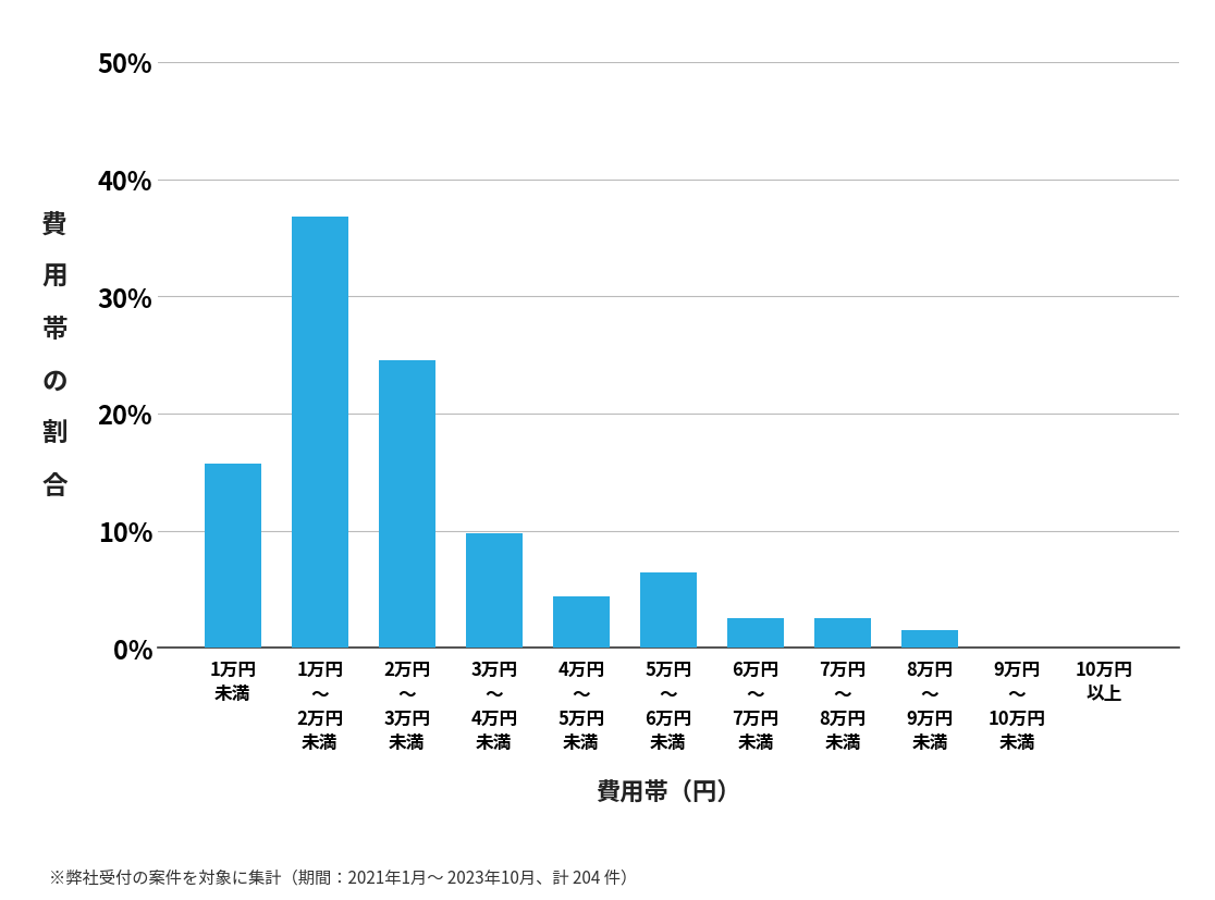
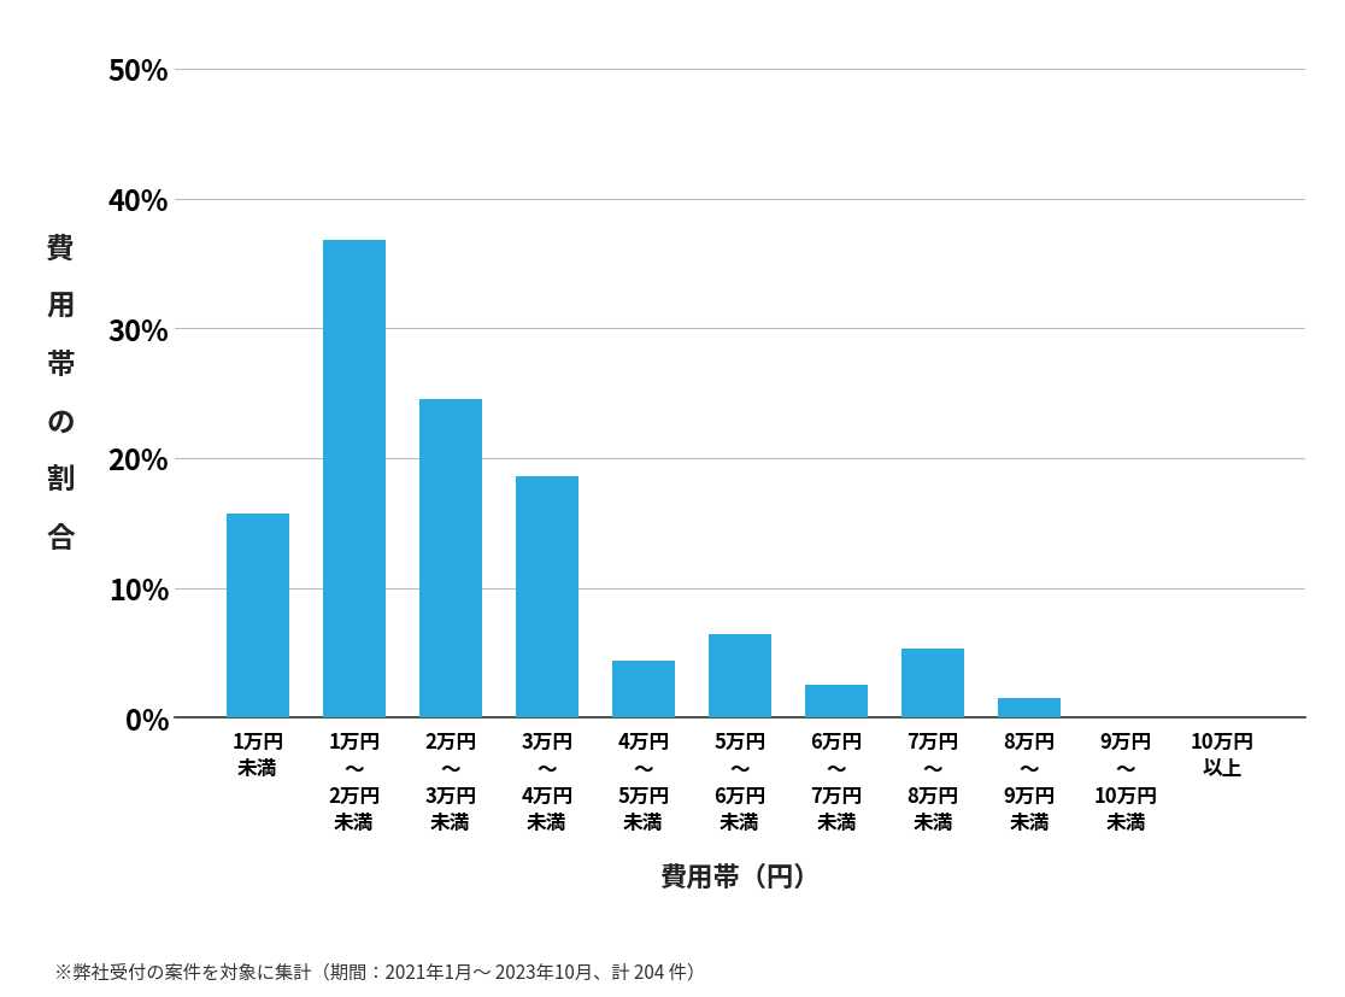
3万円 〜 4万円 未満: 9.8% -> 18.6%
7万円 〜 8万円 未満: 2.5% -> 5.3%
